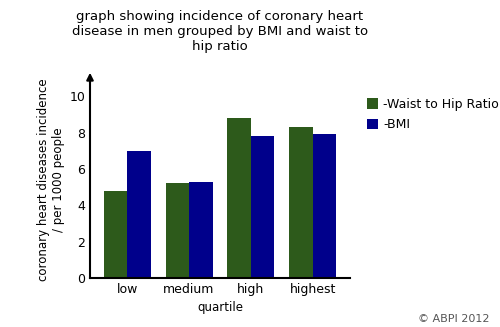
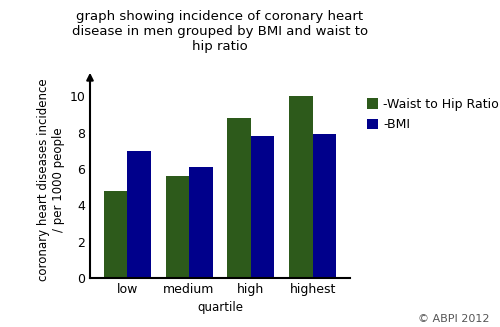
-Waist to Hip Ratio/medium: 5.2 -> 5.6
-BMI/medium: 5.3 -> 6.1
-Waist to Hip Ratio/highest: 8.3 -> 10.0
